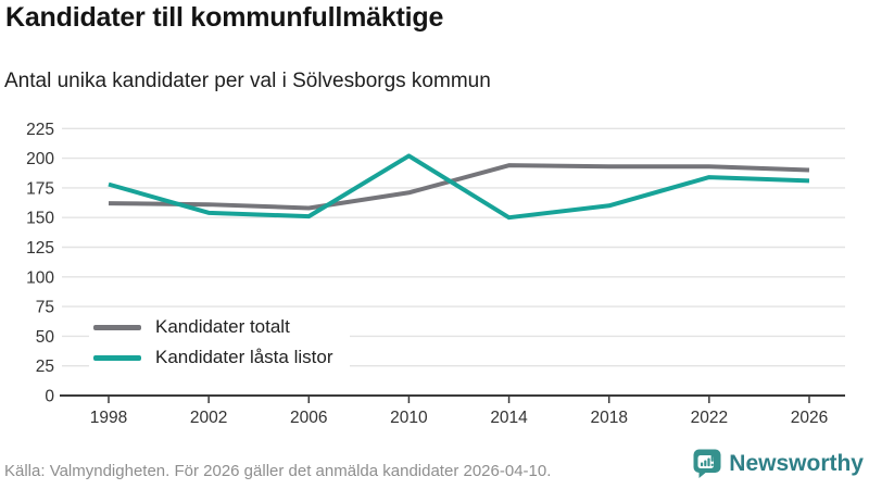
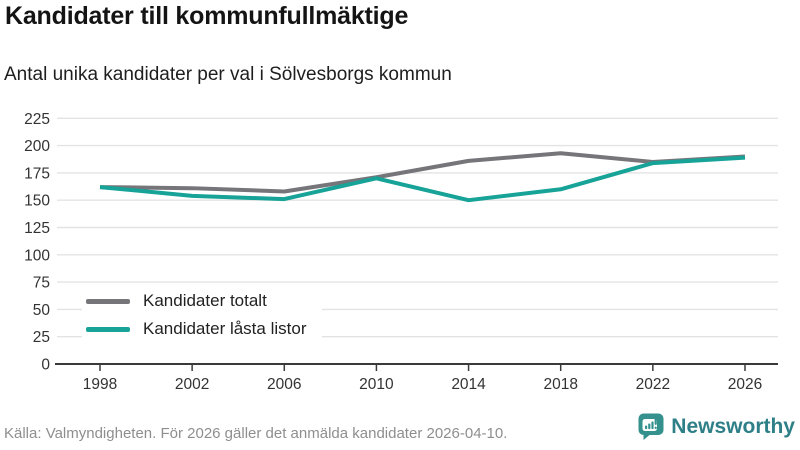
Kandidater låsta listor/1998: 178 -> 162
Kandidater låsta listor/2010: 202 -> 170
Kandidater totalt/2014: 194 -> 186
Kandidater totalt/2022: 193 -> 185
Kandidater låsta listor/2026: 181 -> 189
